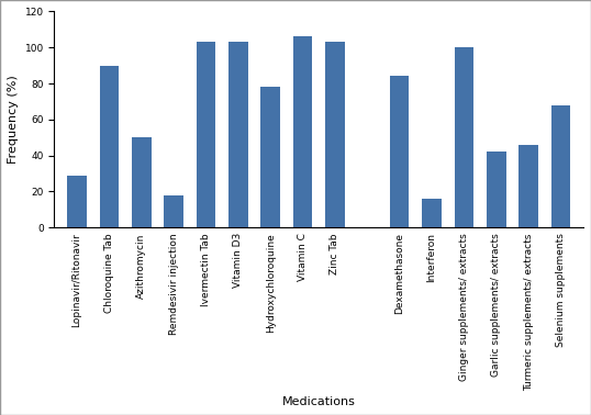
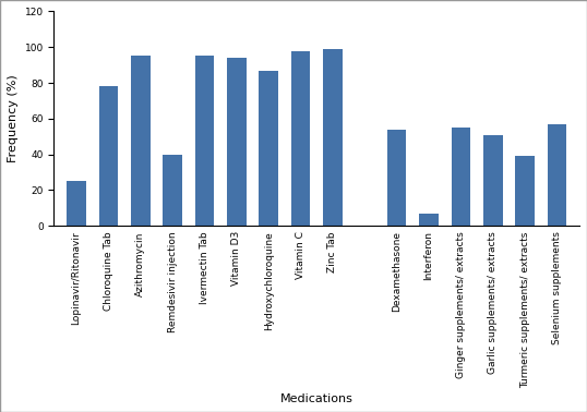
Lopinavir/Ritonavir: 29 -> 25
Chloroquine Tab: 90 -> 78
Azithromycin: 50 -> 95
Remdesivir injection: 18 -> 40
Ivermectin Tab: 103 -> 95
Vitamin D3: 103 -> 94
Hydroxychloroquine: 78 -> 87
Vitamin C: 106 -> 98
Zinc Tab: 103 -> 99
Dexamethasone: 84 -> 54
Interferon: 16 -> 7
Ginger supplements/ extracts: 100 -> 55
Garlic supplements/ extracts: 42 -> 51
Turmeric supplements/ extracts: 46 -> 39
Selenium supplements: 68 -> 57
